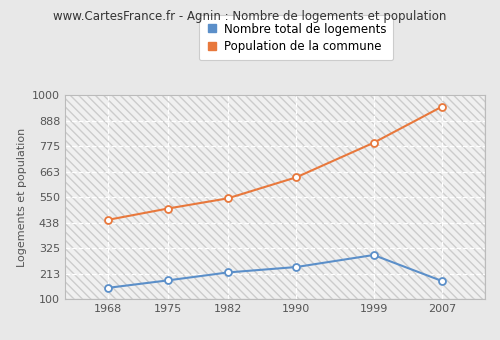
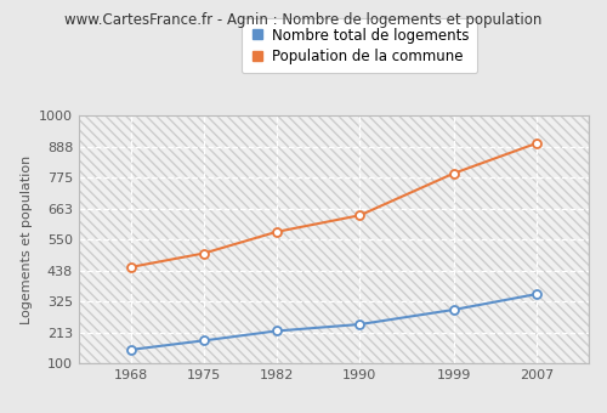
Population de la commune/1982: 545 -> 578
Nombre total de logements/2007: 180 -> 352
Population de la commune/2007: 950 -> 900
